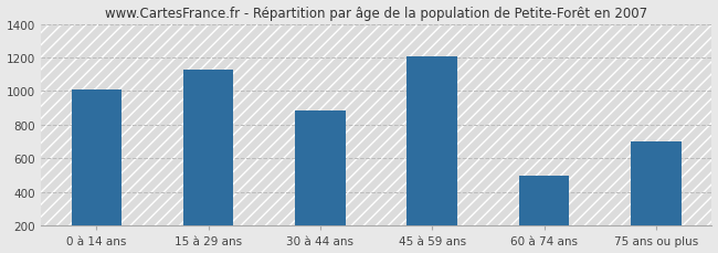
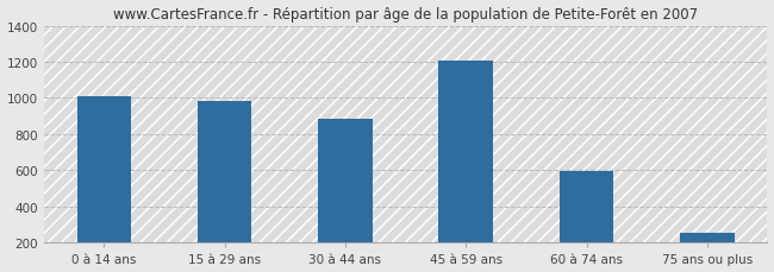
15 à 29 ans: 1130 -> 980
60 à 74 ans: 500 -> 600
75 ans ou plus: 700 -> 260
